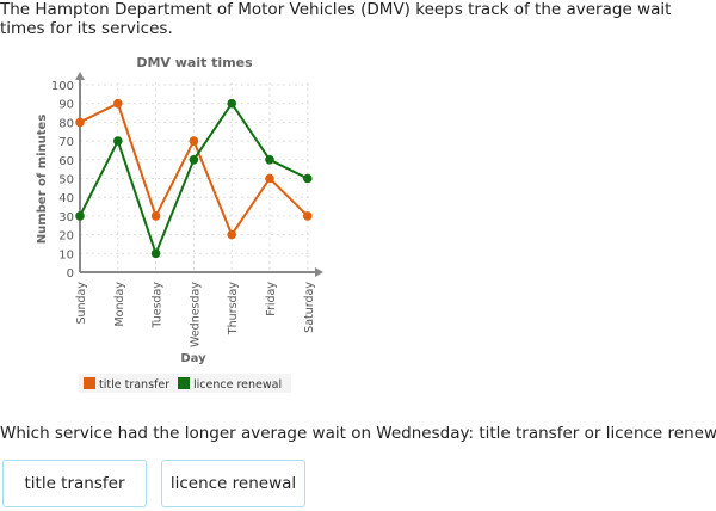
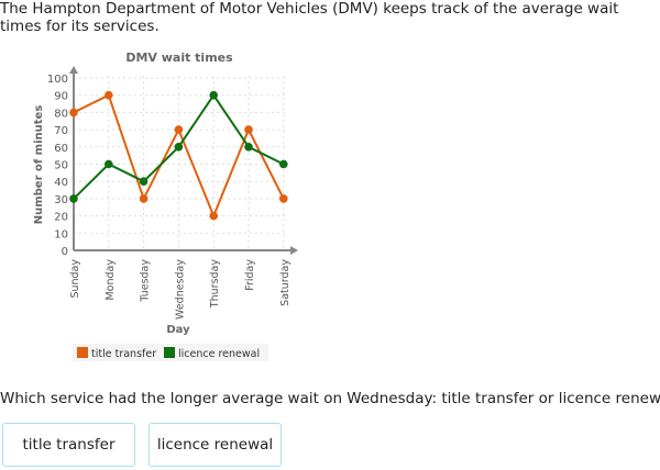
licence renewal/Monday: 70 -> 50
licence renewal/Tuesday: 10 -> 40
title transfer/Friday: 50 -> 70
